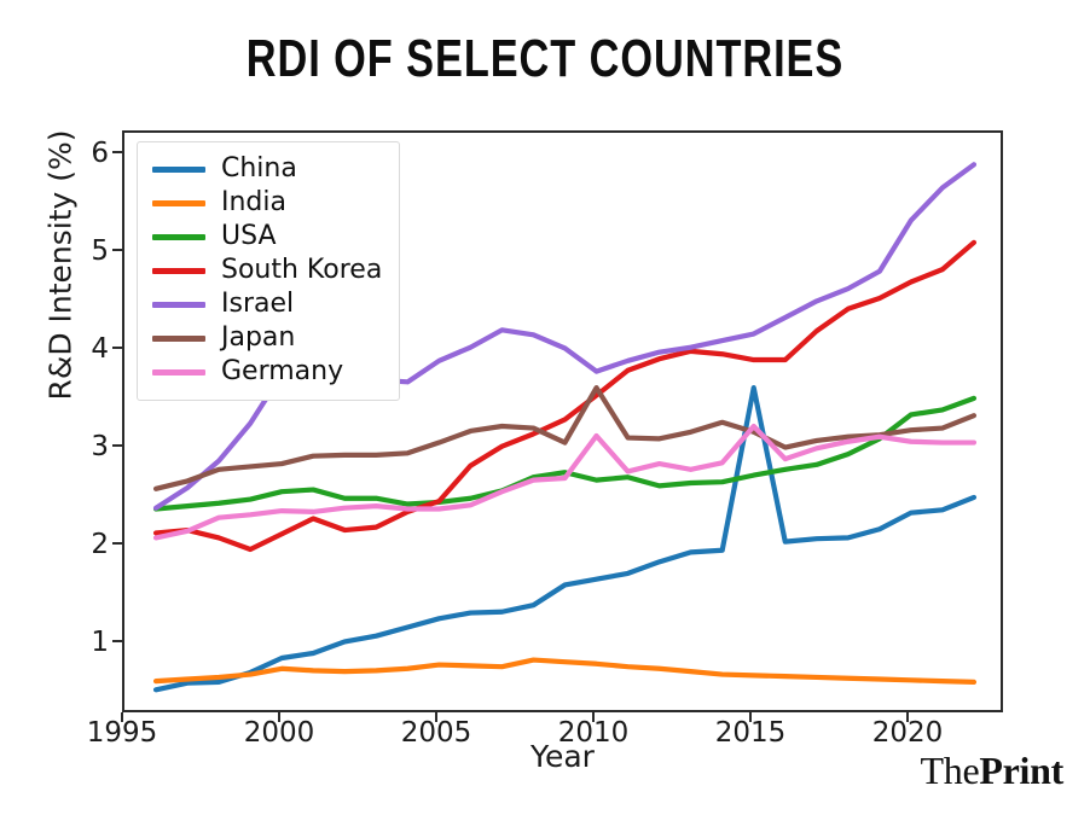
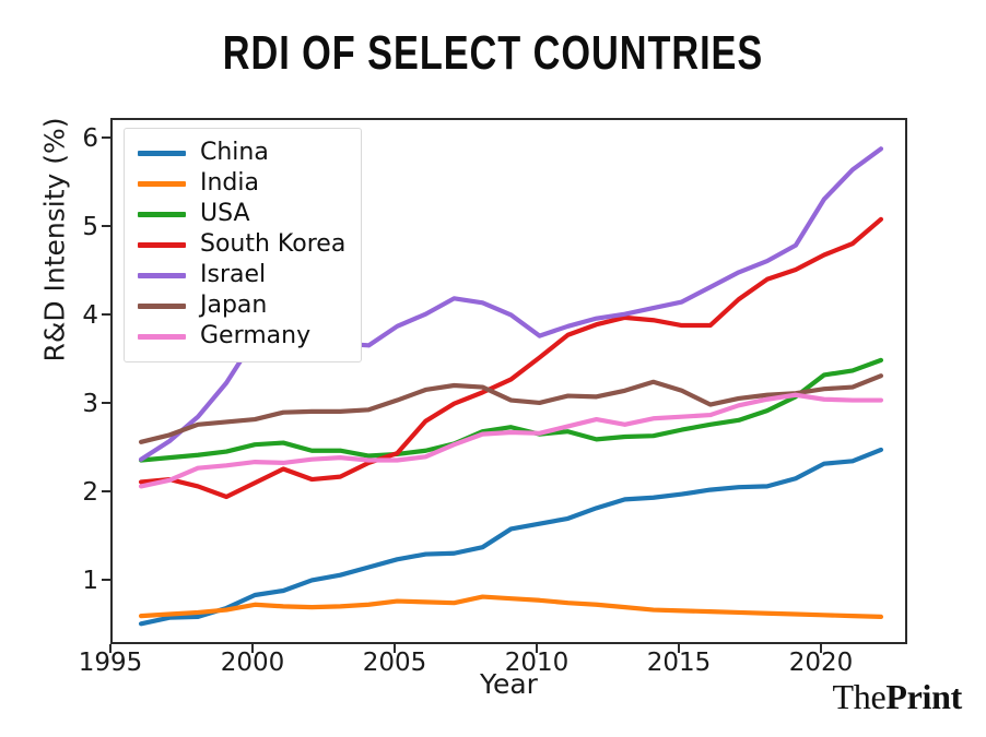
Japan/2010: 3.7 -> 3.1
Germany/2010: 3.2 -> 2.8
China/2015: 3.7 -> 2.0
Germany/2015: 3.3 -> 2.9
